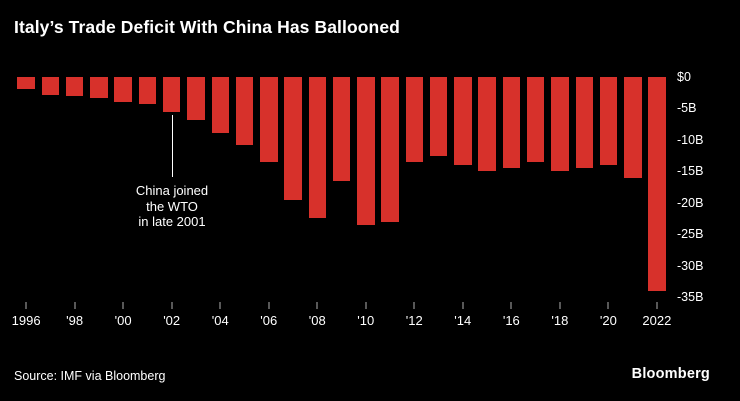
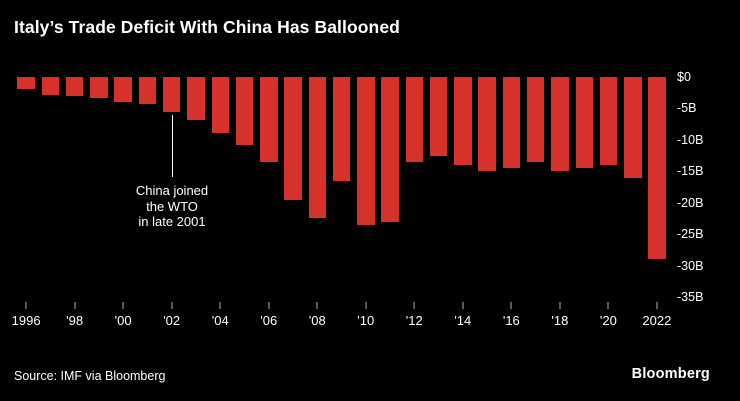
2022: -$34 -> -$29
